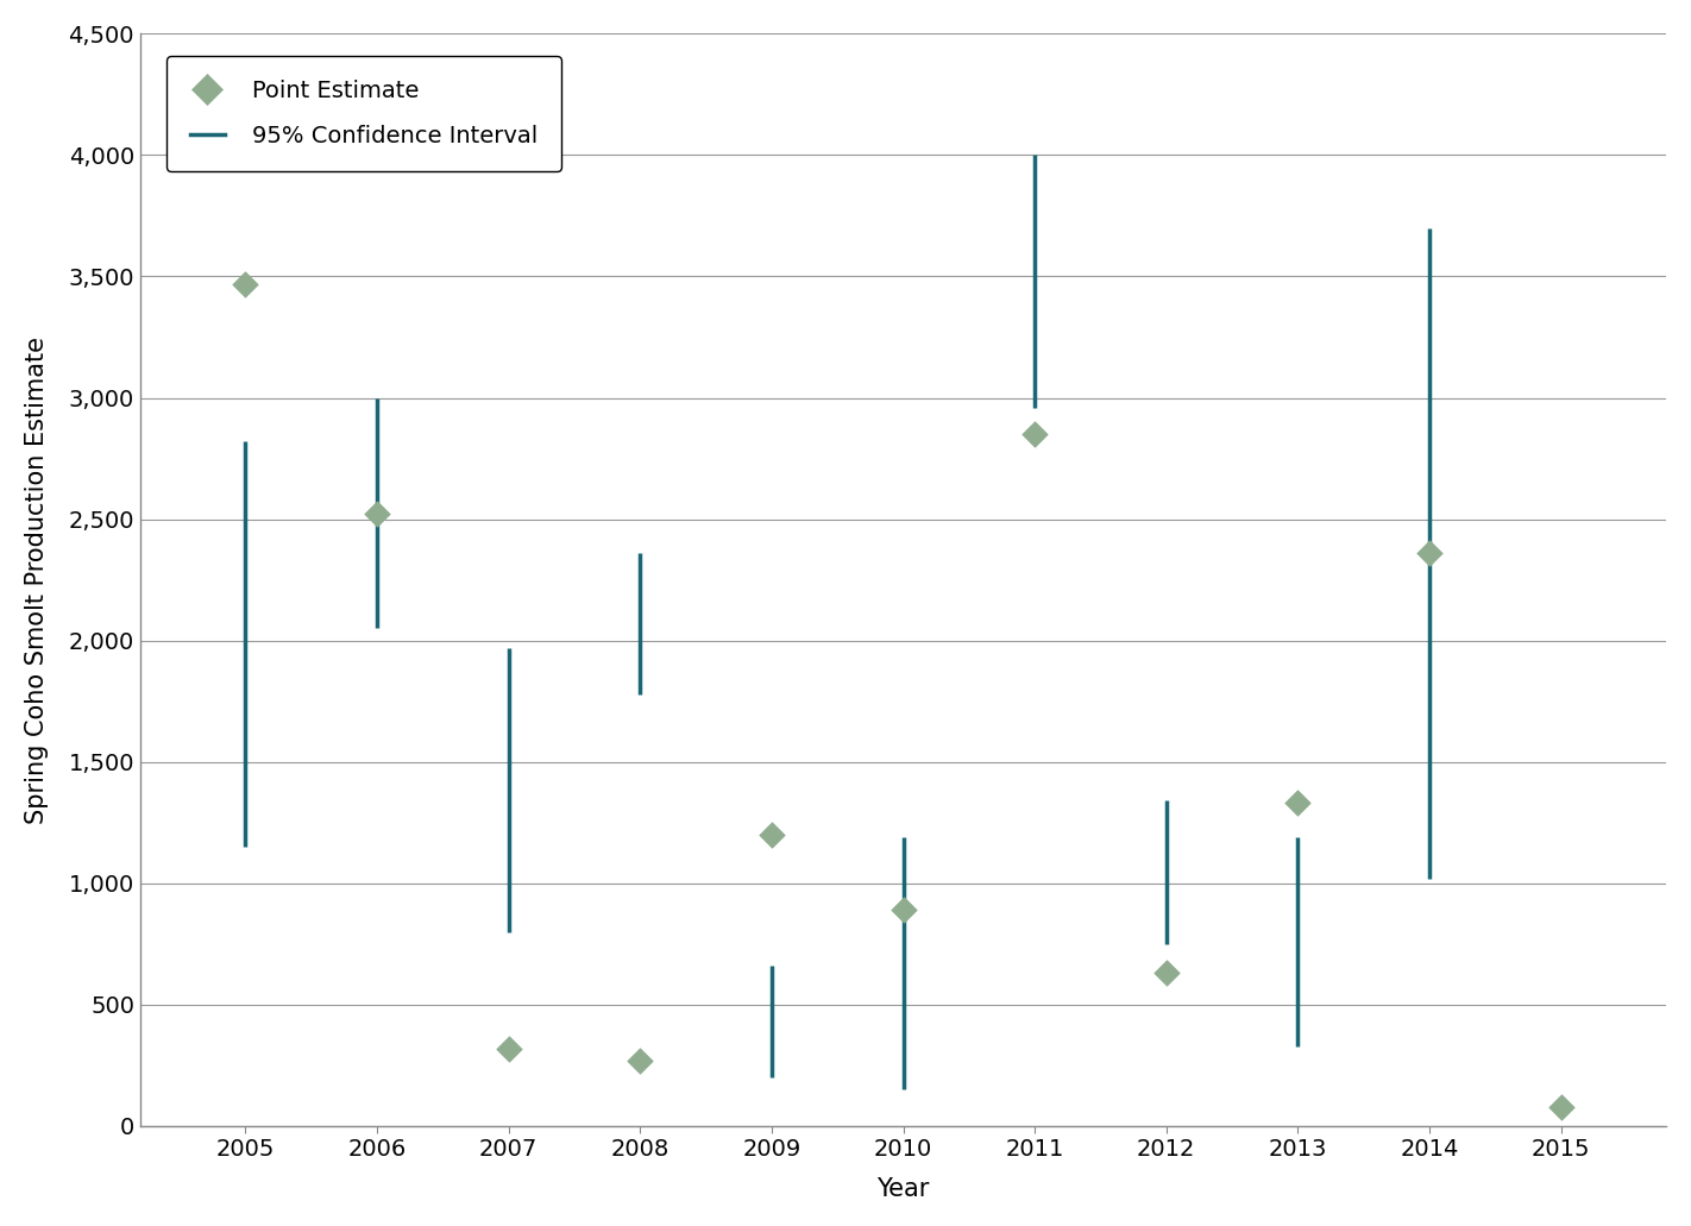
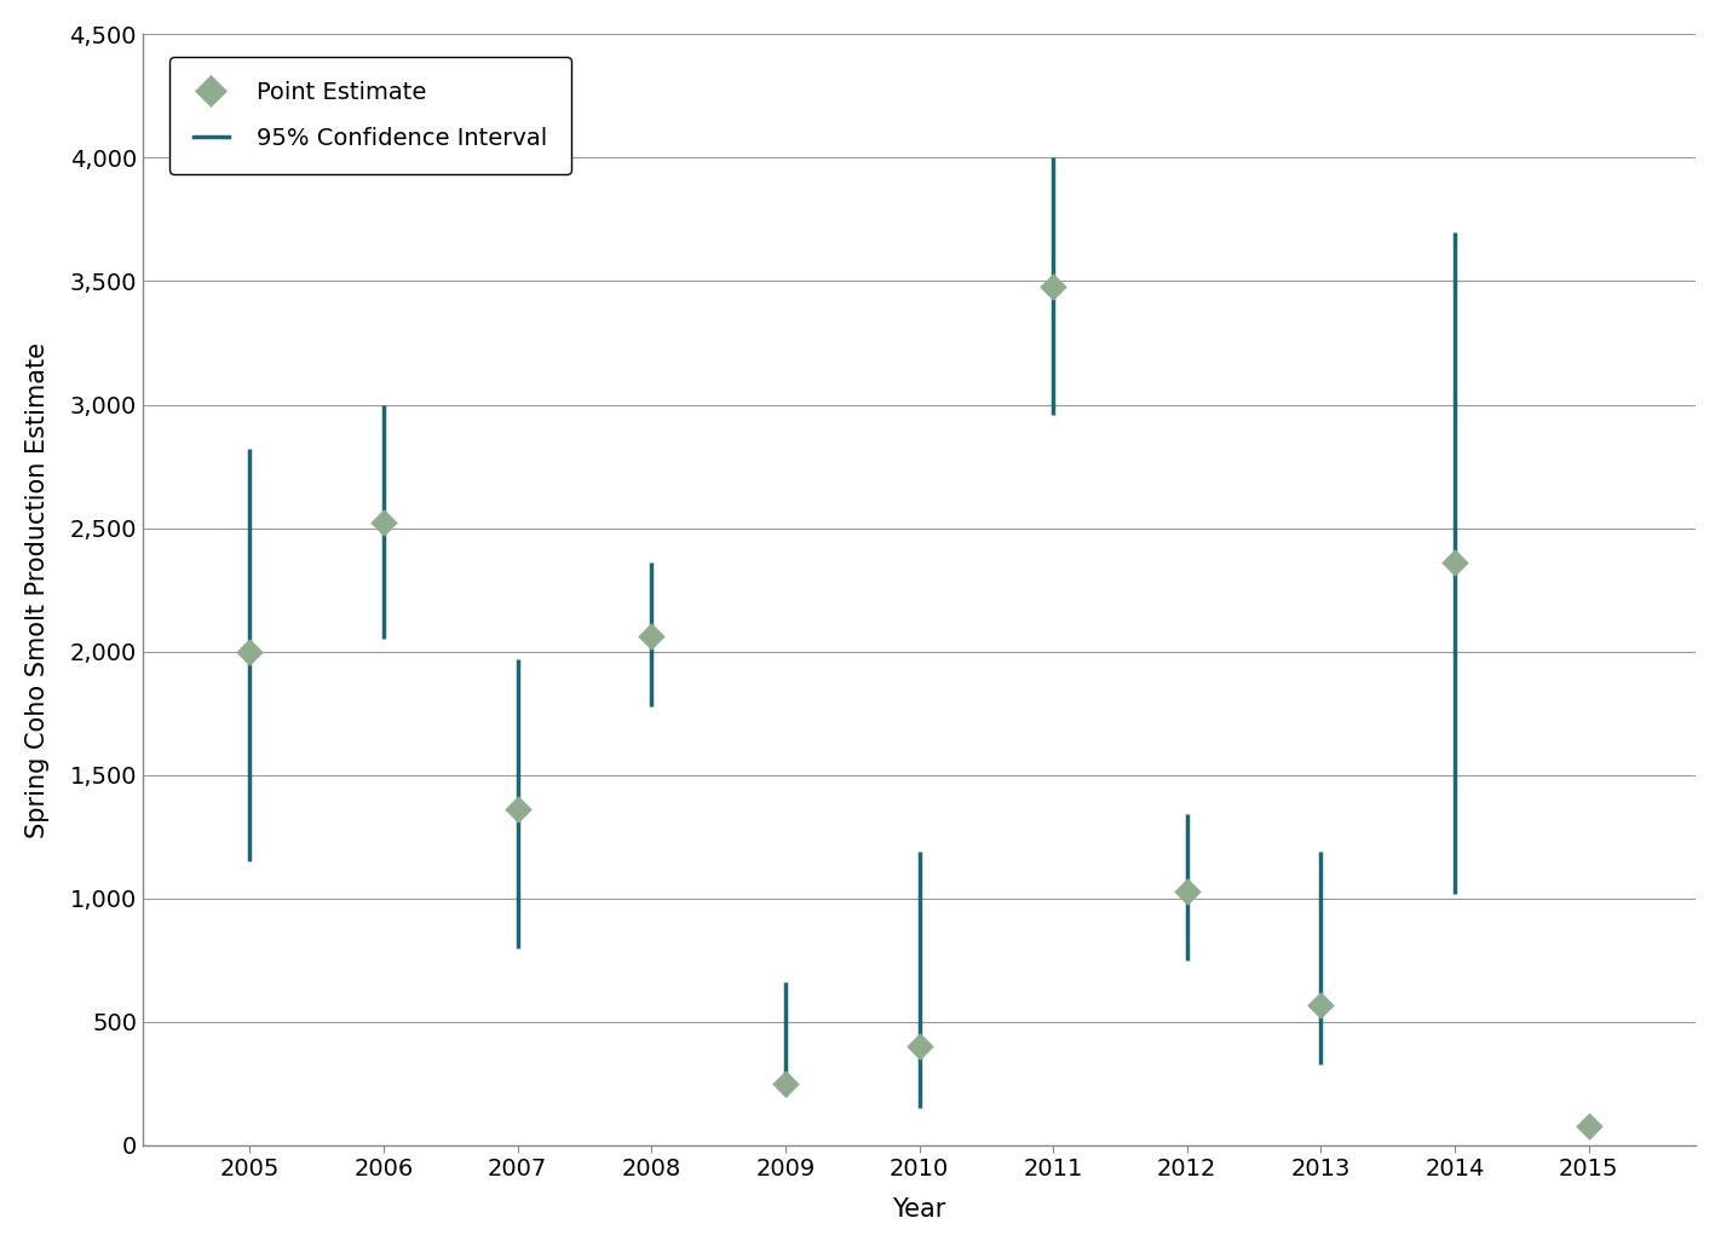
2005: 3,470 -> 2,000
2007: 320 -> 1,360
2008: 270 -> 2,060
2009: 1,200 -> 250
2010: 890 -> 400
2011: 2,850 -> 3,480
2012: 630 -> 1,030
2013: 1,330 -> 570
